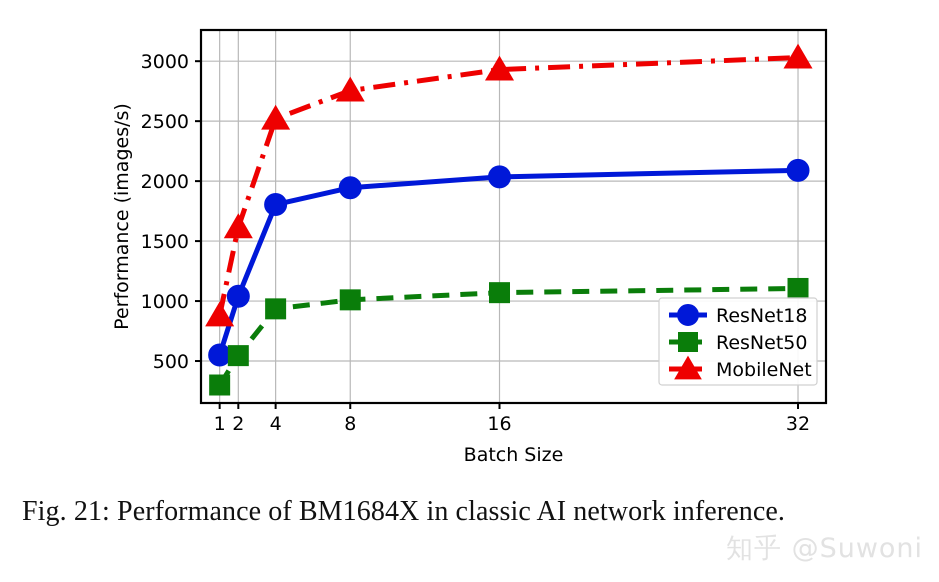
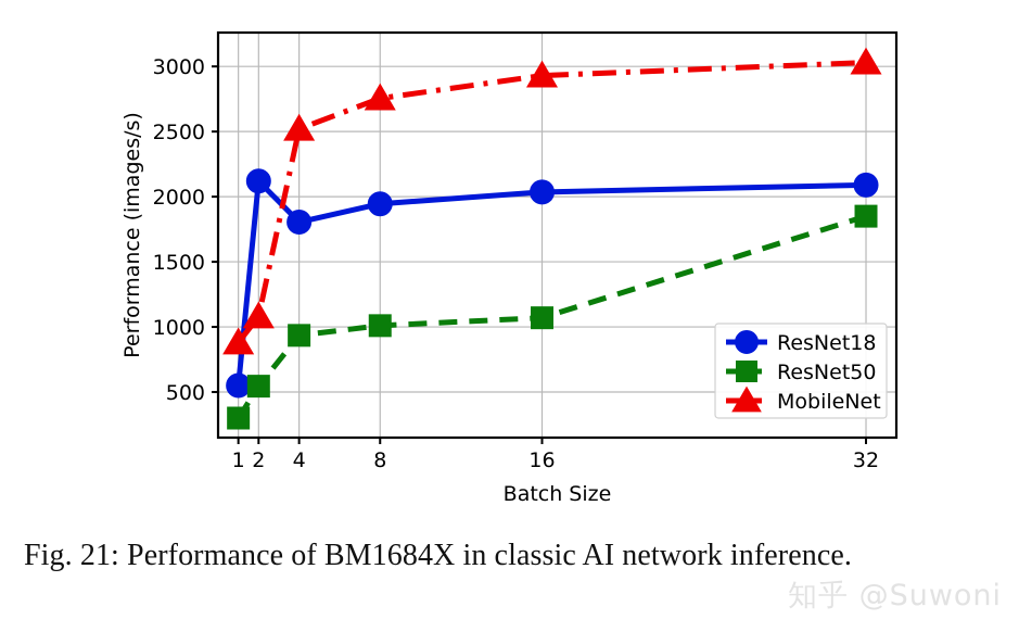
ResNet18/2: 1040 -> 2120
MobileNet/2: 1620 -> 1080
ResNet50/32: 1100 -> 1850
